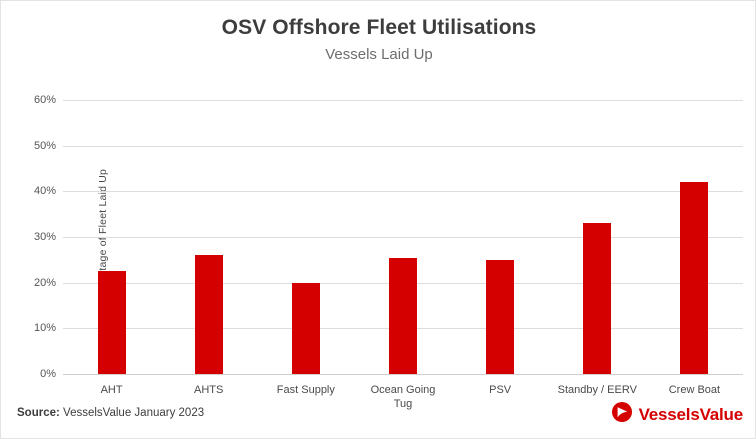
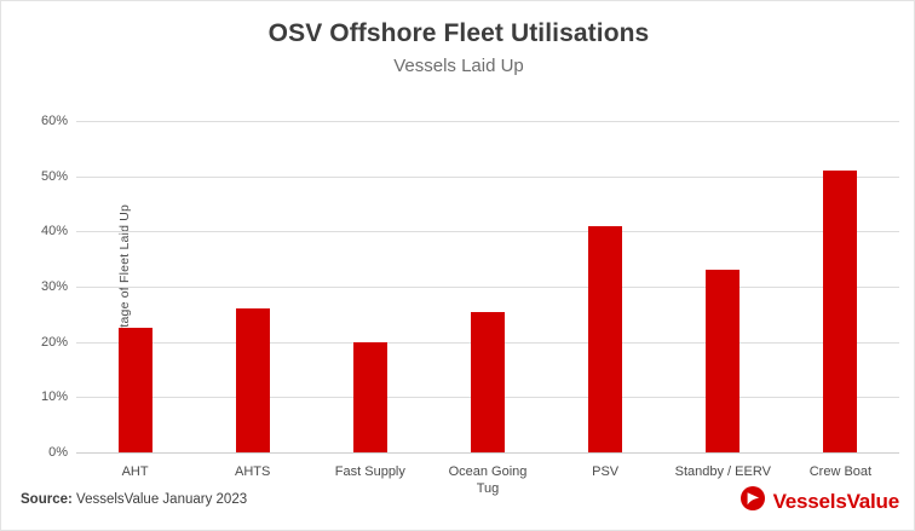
PSV: 25% -> 41%
Crew Boat: 42% -> 51%
